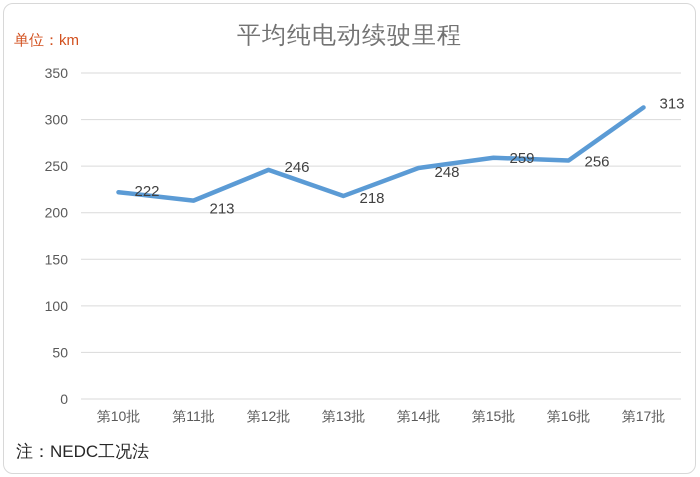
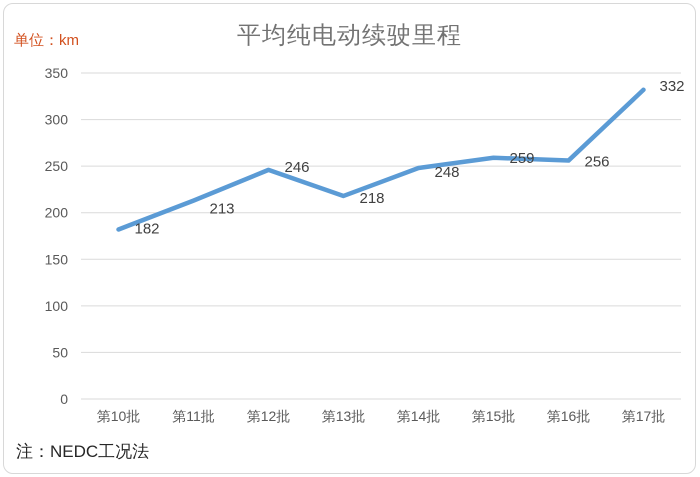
第10批: 222 -> 182
第17批: 313 -> 332
